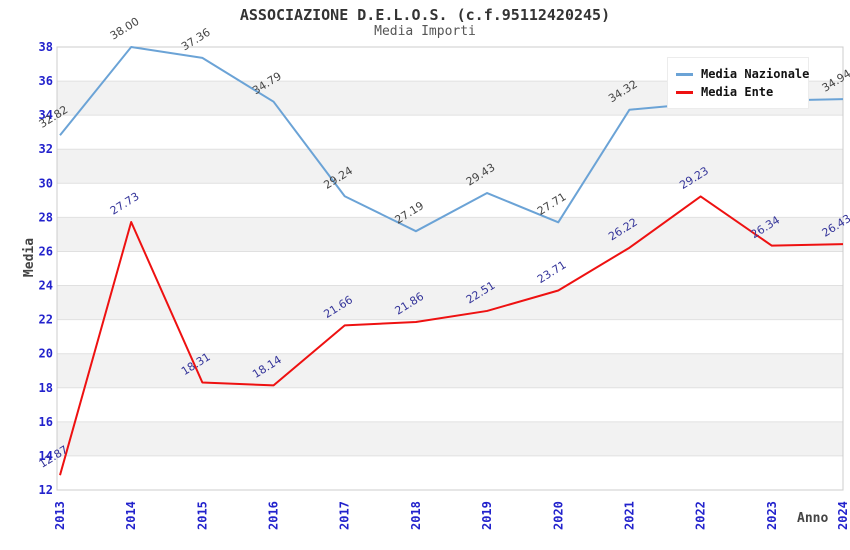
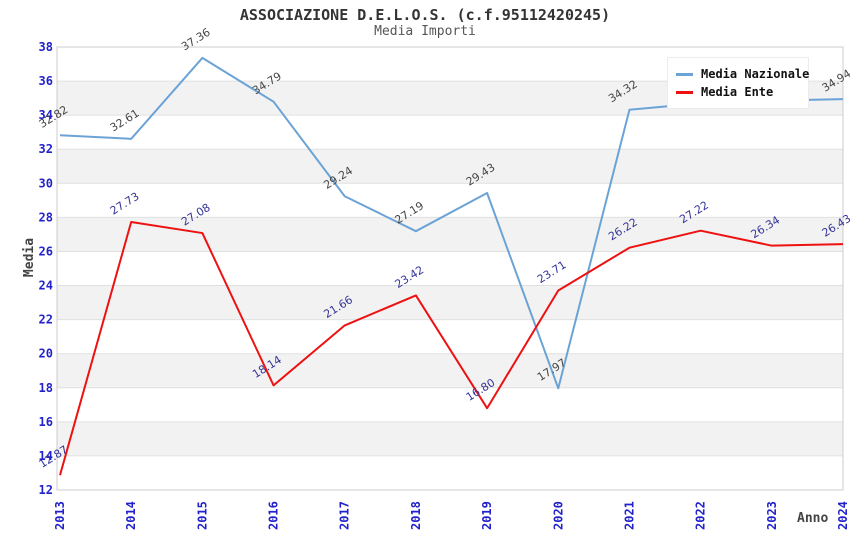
Media Nazionale/2014: 38.00 -> 32.61
Media Ente/2015: 18.31 -> 27.08
Media Ente/2018: 21.86 -> 23.42
Media Ente/2019: 22.51 -> 16.80
Media Nazionale/2020: 27.71 -> 17.97
Media Ente/2022: 29.23 -> 27.22
